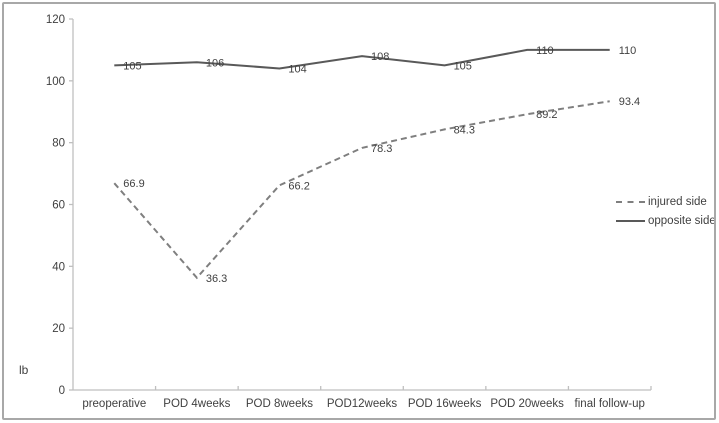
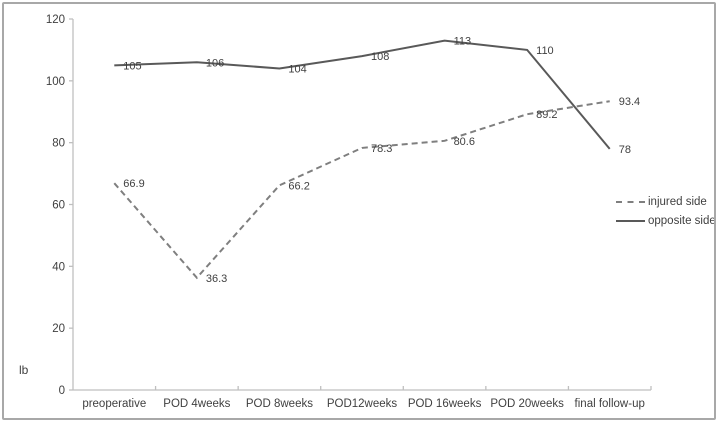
injured side/POD 16weeks: 84.3 -> 80.6
opposite side/POD 16weeks: 105 -> 113
opposite side/final follow-up: 110 -> 78
